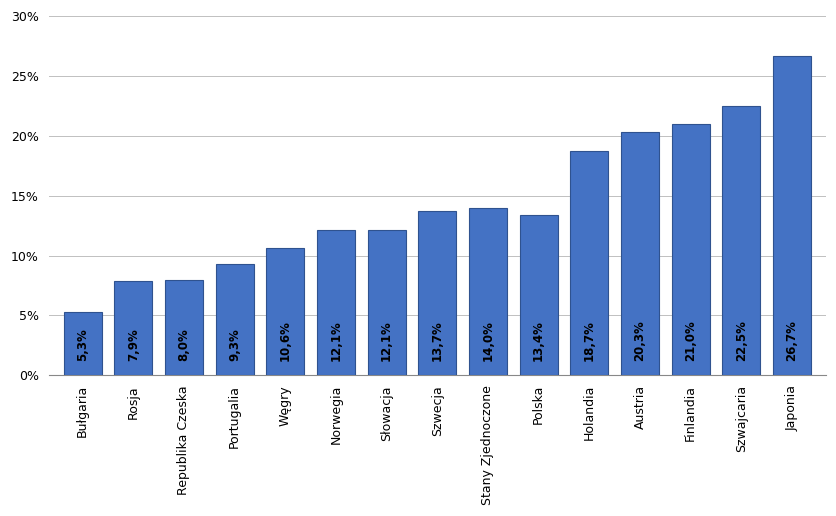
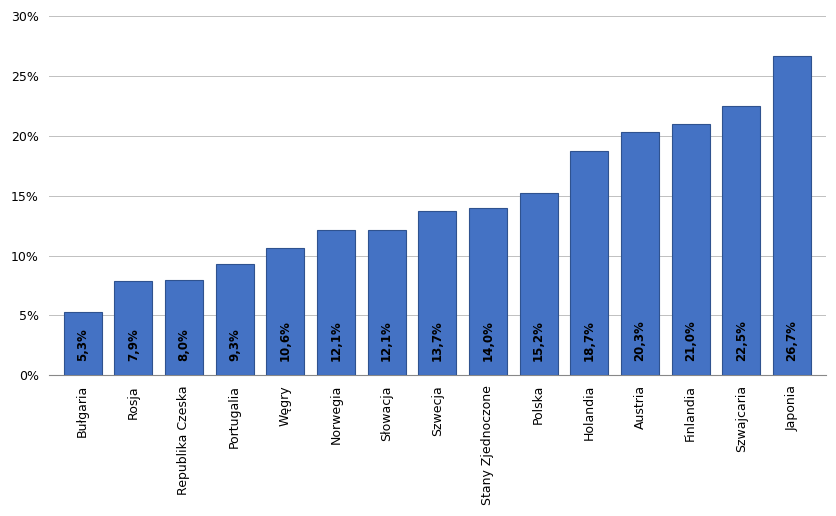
Polska: 13,4% -> 15,2%
